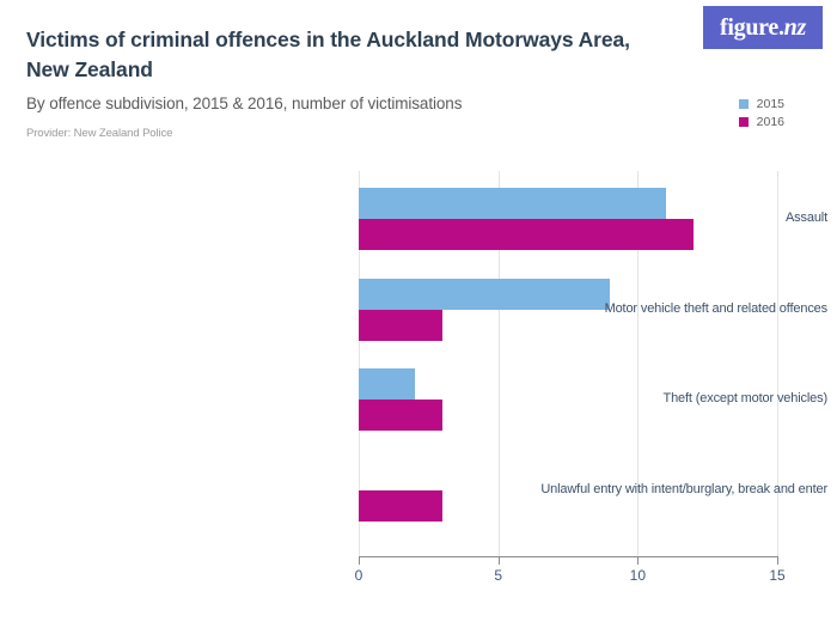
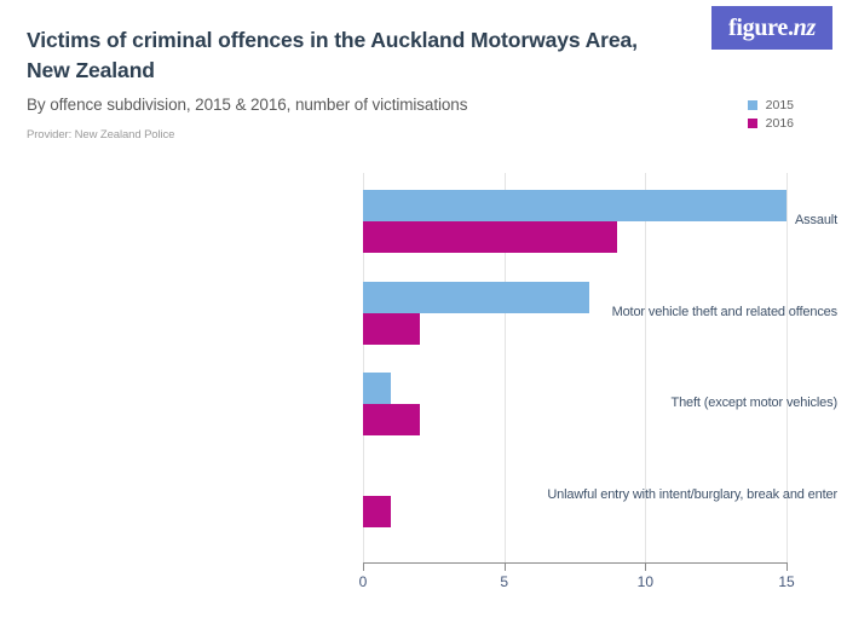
2015/Assault: 11 -> 15
2016/Assault: 12 -> 9
2015/Motor vehicle theft and related offences: 9 -> 8
2016/Motor vehicle theft and related offences: 3 -> 2
2015/Theft (except motor vehicles): 2 -> 1
2016/Theft (except motor vehicles): 3 -> 2
2016/Unlawful entry with intent/burglary, break and enter: 3 -> 1
